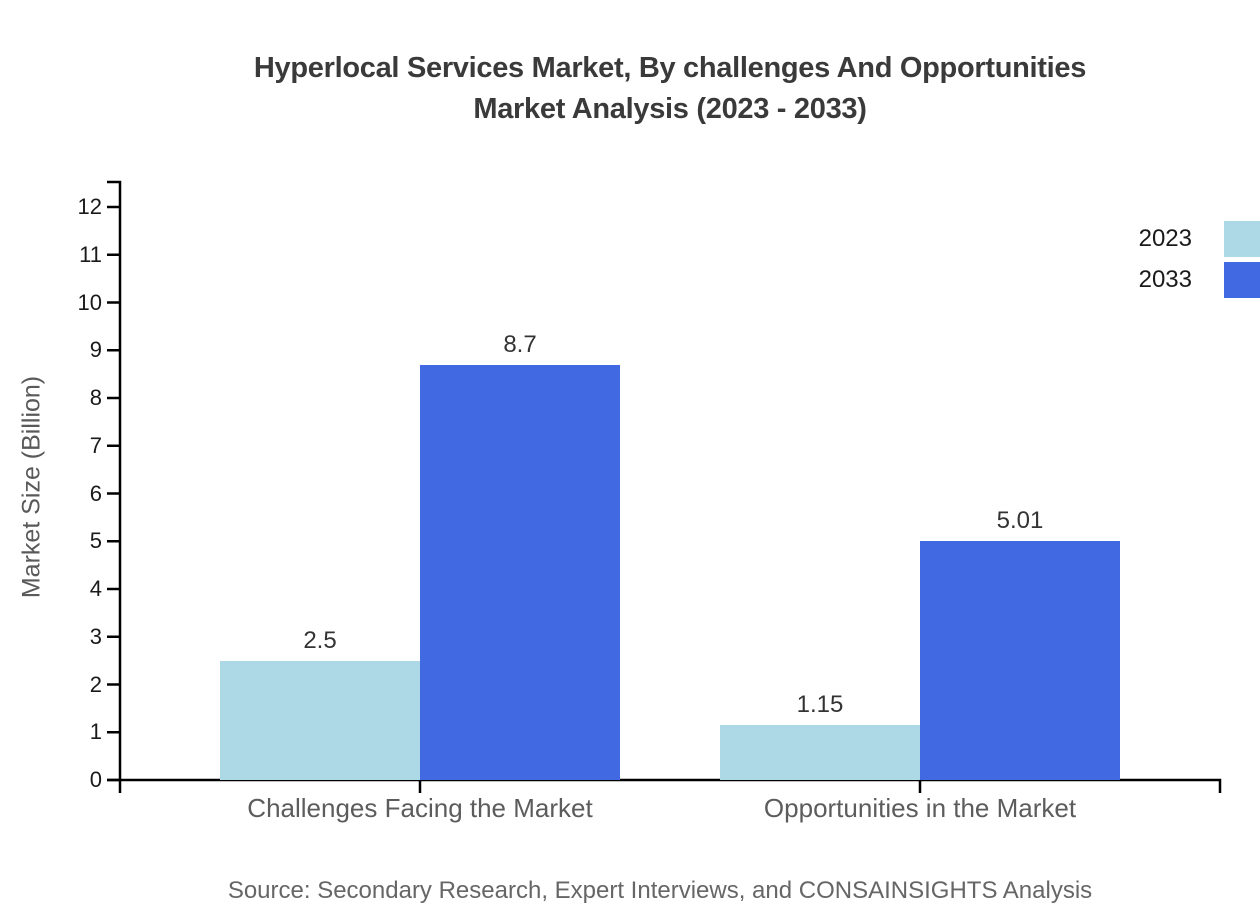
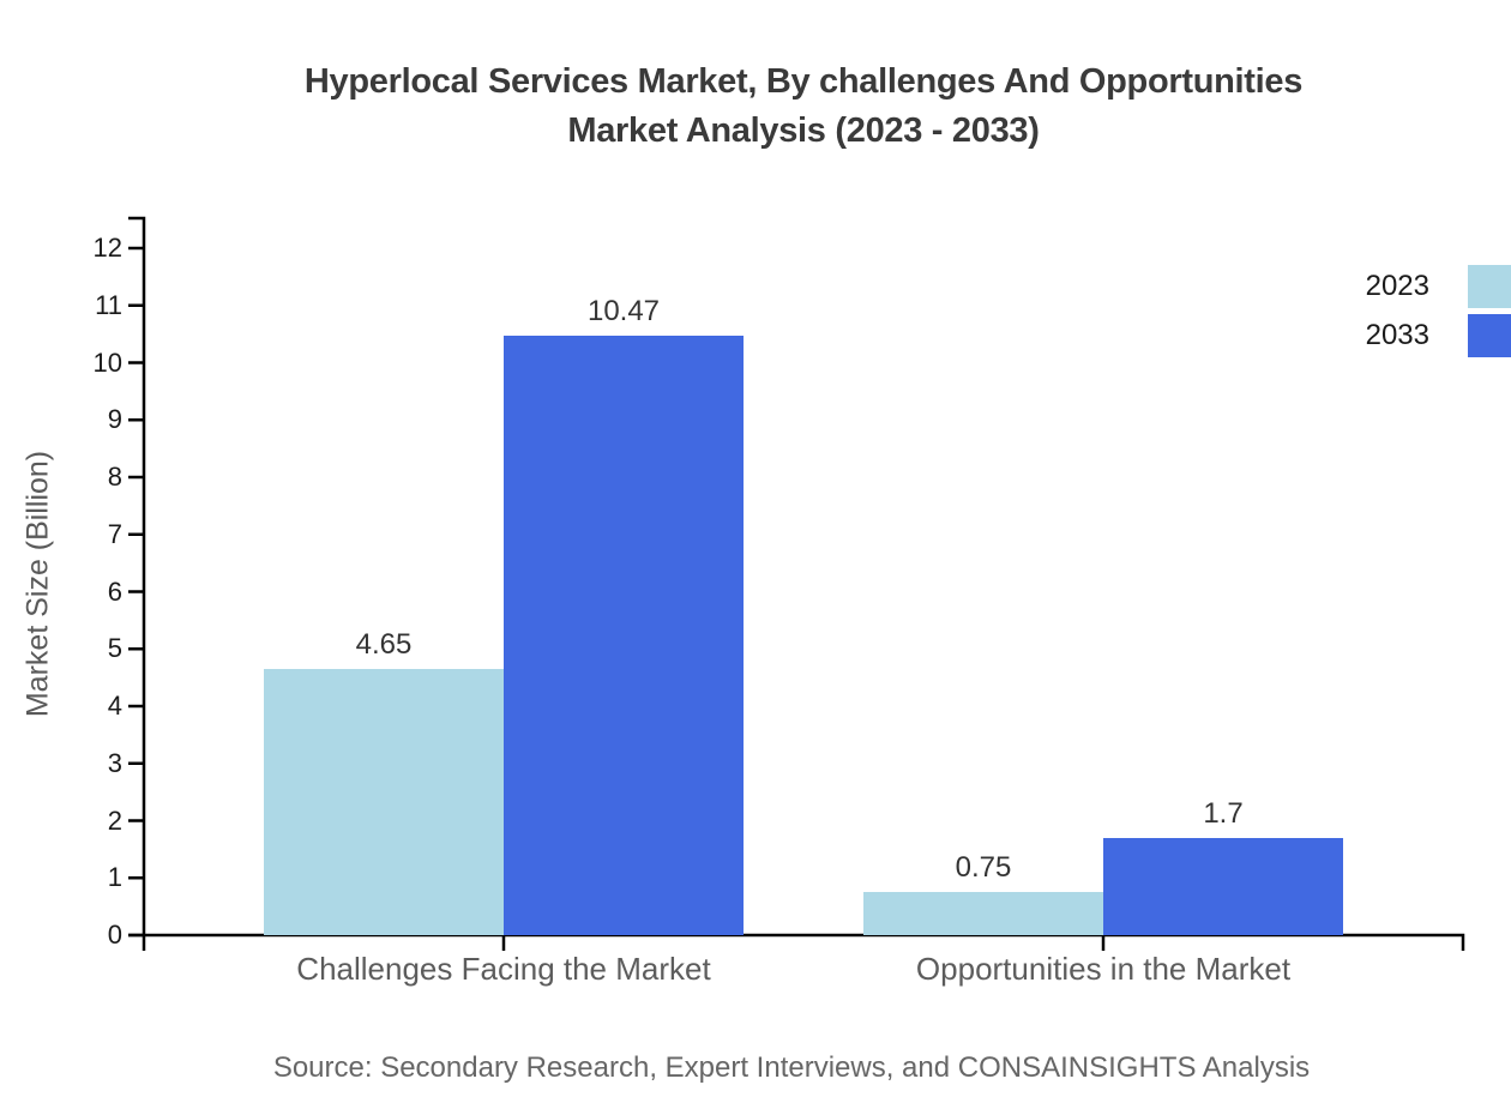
2023/Challenges Facing the Market: 2.5 -> 4.65
2033/Challenges Facing the Market: 8.7 -> 10.47
2023/Opportunities in the Market: 1.15 -> 0.75
2033/Opportunities in the Market: 5.01 -> 1.7
